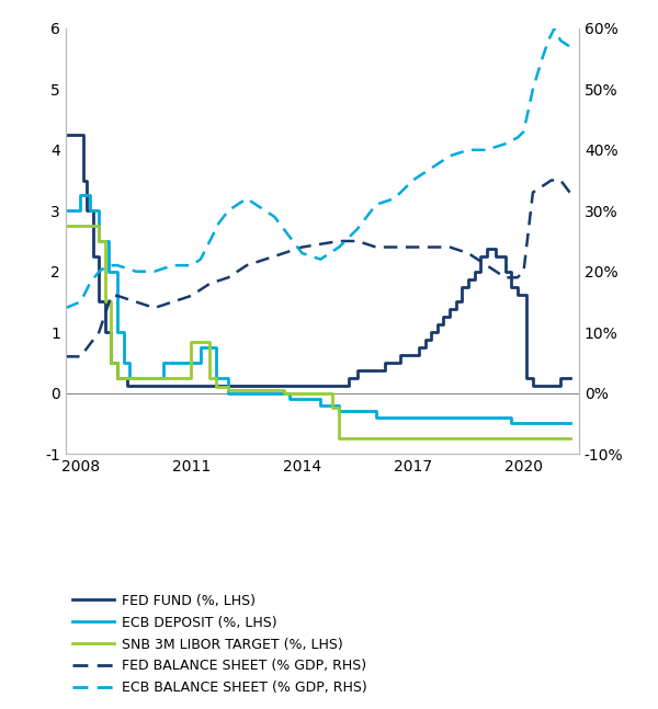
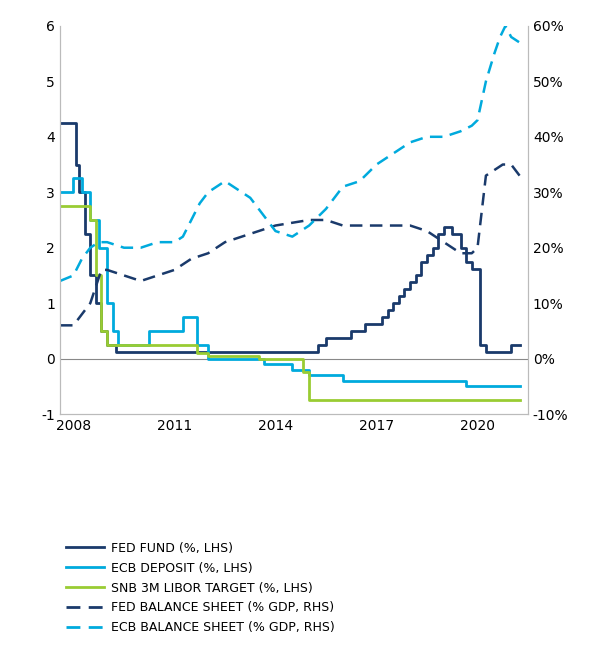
SNB 3M LIBOR TARGET (%, LHS)/2011: 0.84 -> 0.25
